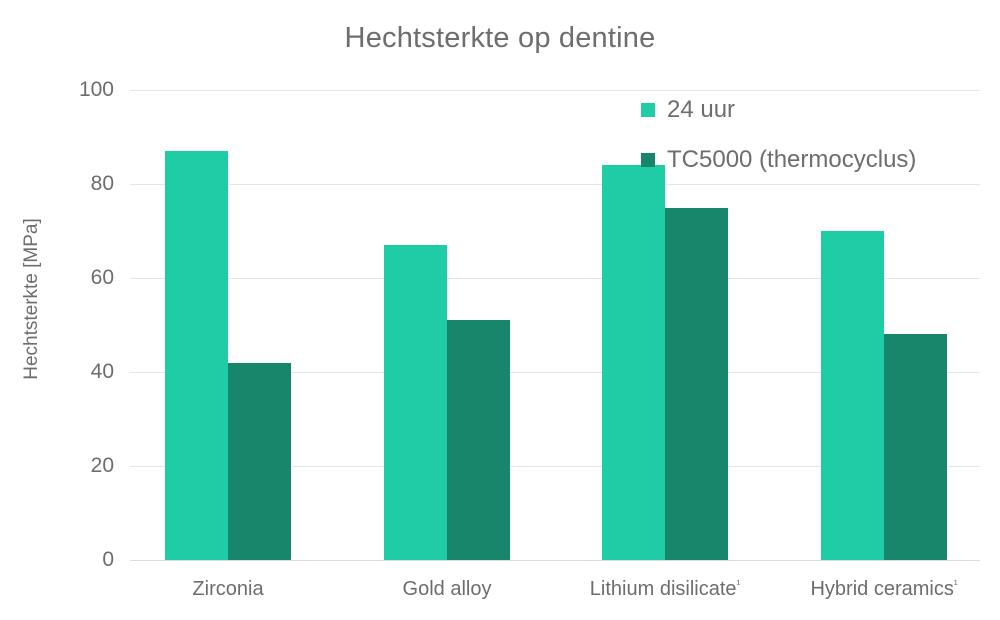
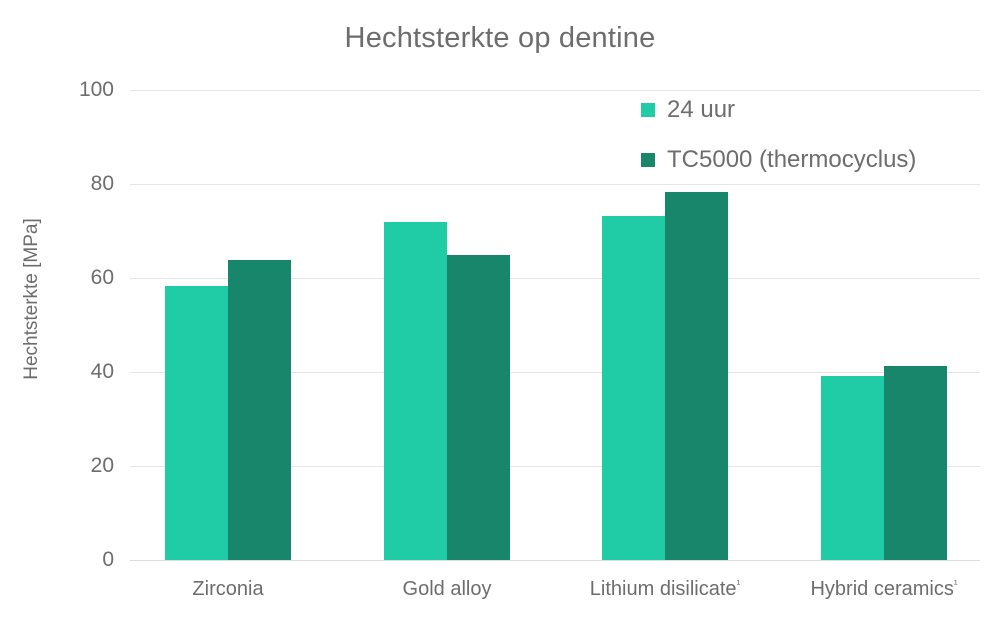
24 uur/Zirconia: 87 -> 58
TC5000 (thermocyclus)/Zirconia: 42 -> 64
24 uur/Gold alloy: 67 -> 72
TC5000 (thermocyclus)/Gold alloy: 51 -> 65
24 uur/Lithium disilicate¹: 84 -> 73
TC5000 (thermocyclus)/Lithium disilicate¹: 75 -> 78
24 uur/Hybrid ceramics¹: 70 -> 39
TC5000 (thermocyclus)/Hybrid ceramics¹: 48 -> 41
